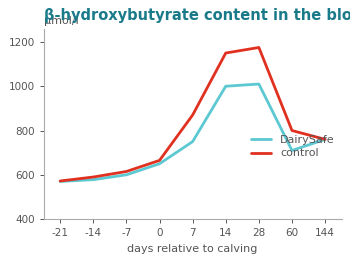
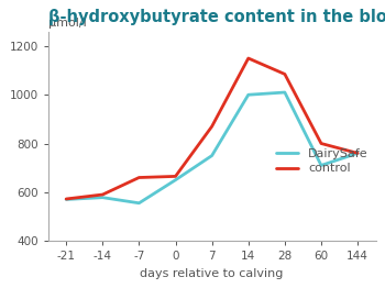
DairySafe/-7: 600 -> 555
control/-7: 615 -> 660
control/28: 1175 -> 1085
